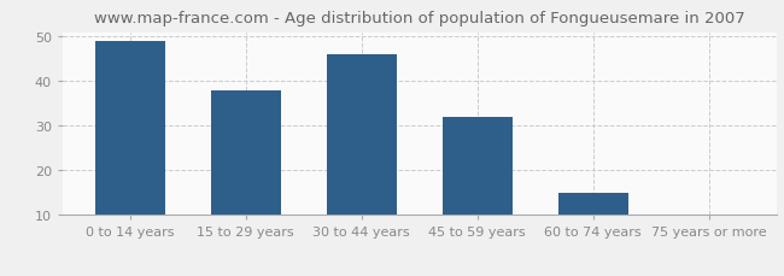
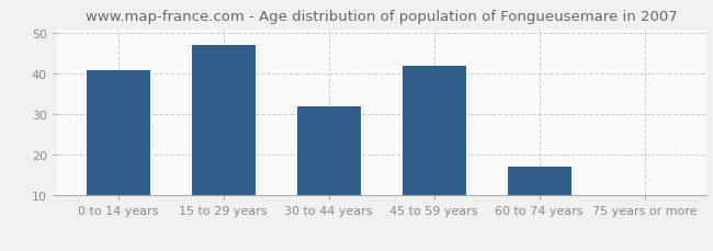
0 to 14 years: 49 -> 41
15 to 29 years: 38 -> 47
30 to 44 years: 46 -> 32
45 to 59 years: 32 -> 42
60 to 74 years: 15 -> 17
